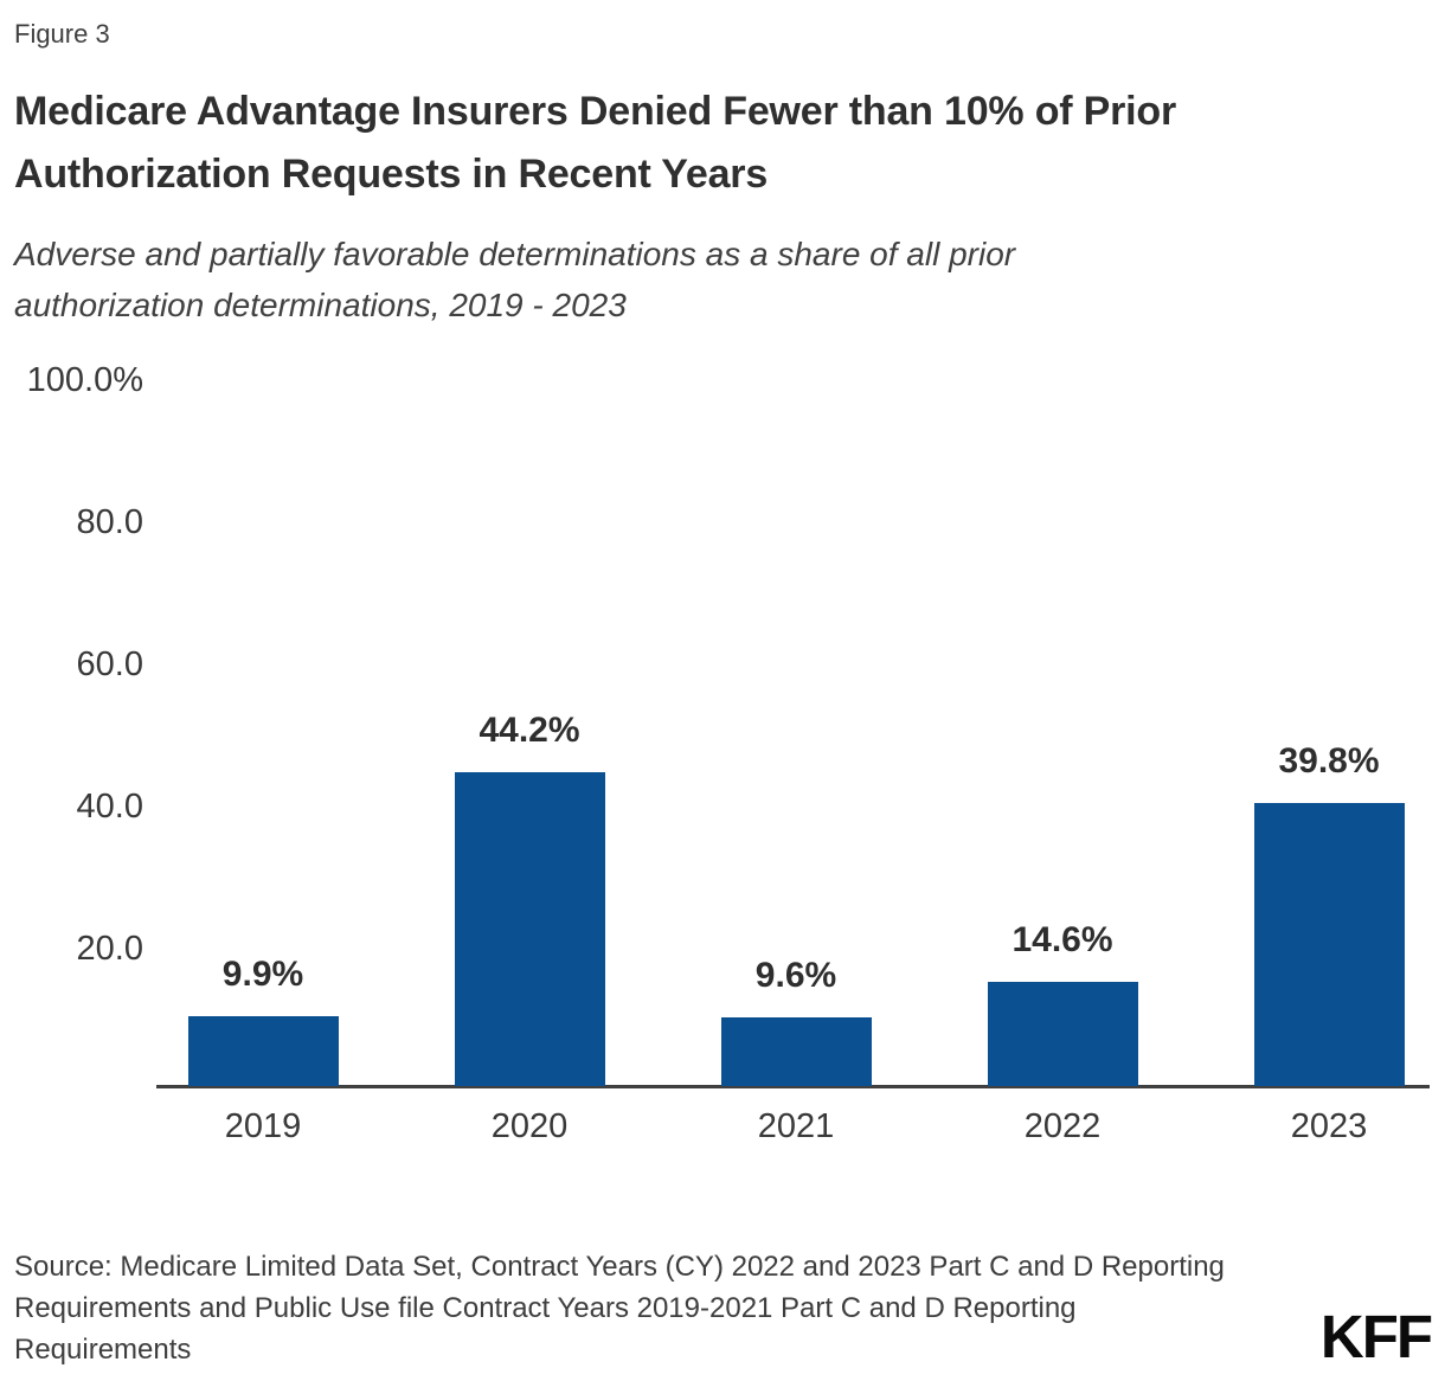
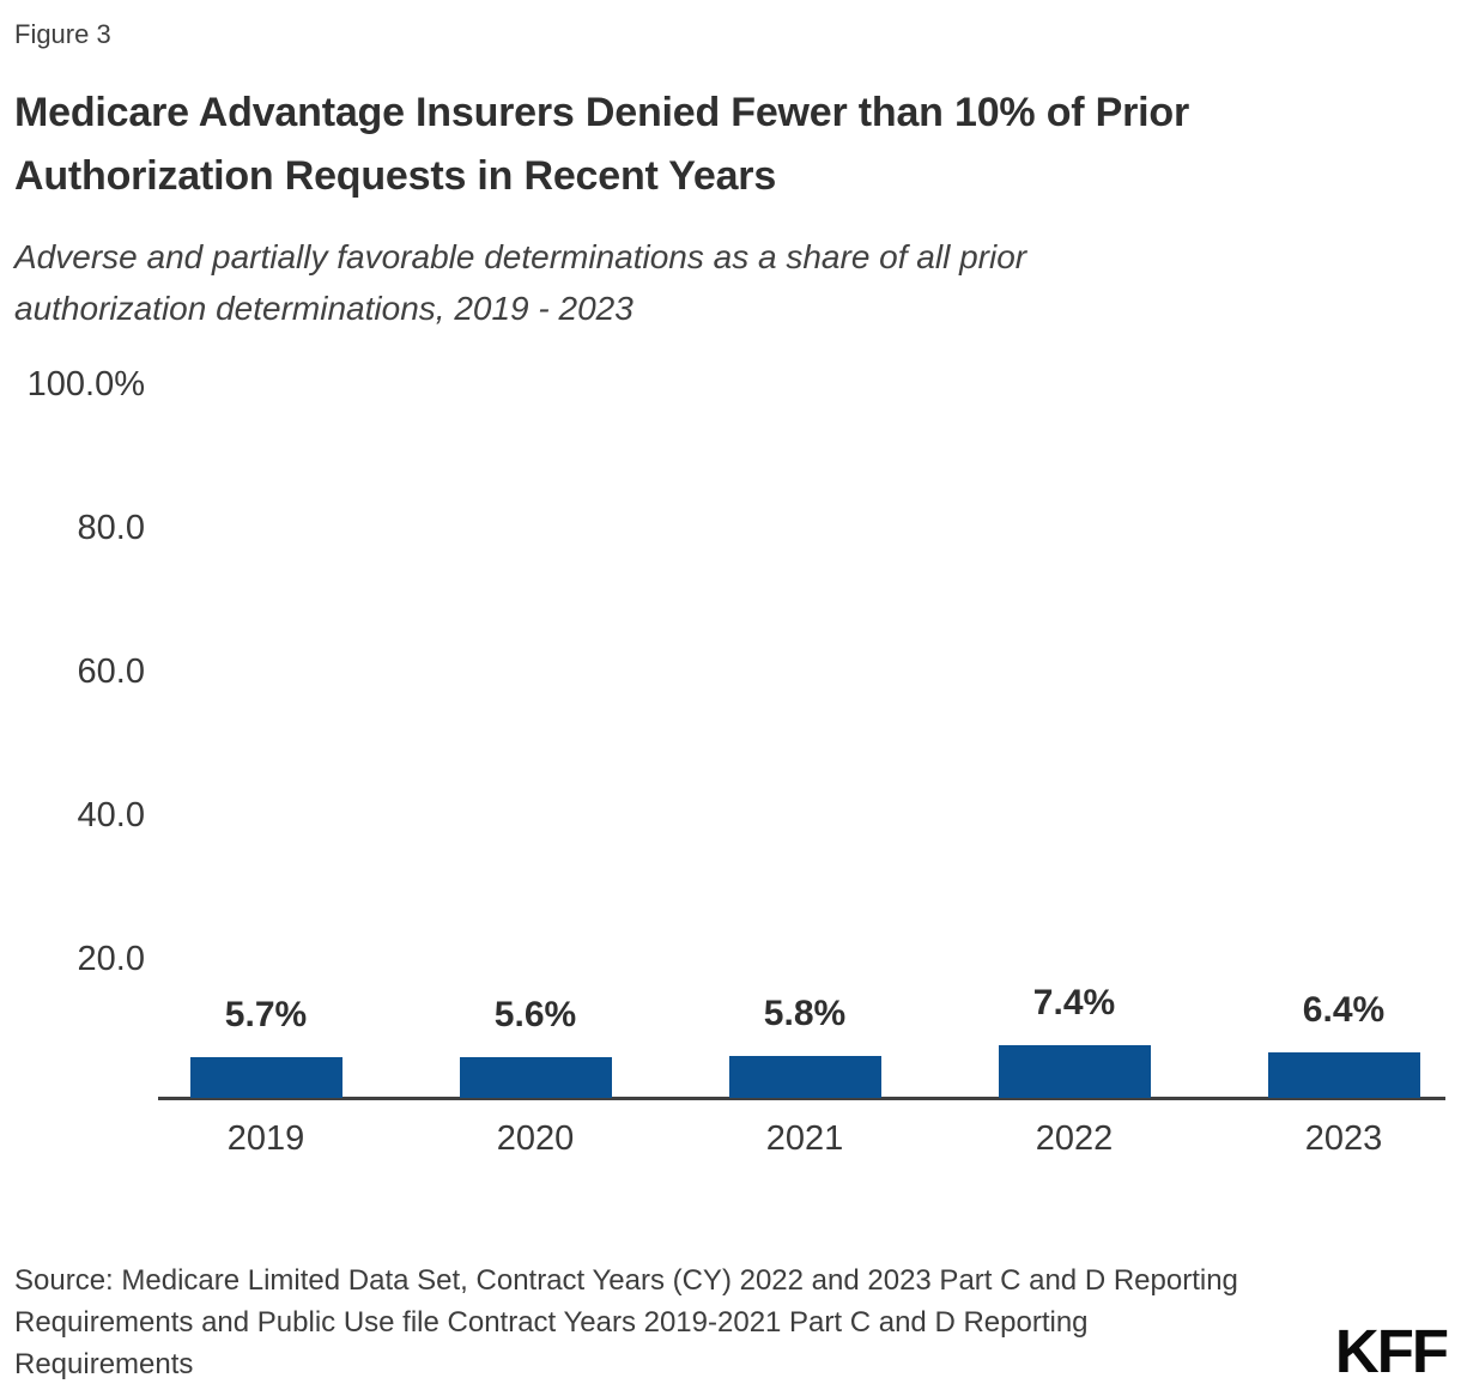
2019: 9.9% -> 5.7%
2020: 44.2% -> 5.6%
2021: 9.6% -> 5.8%
2022: 14.6% -> 7.4%
2023: 39.8% -> 6.4%
